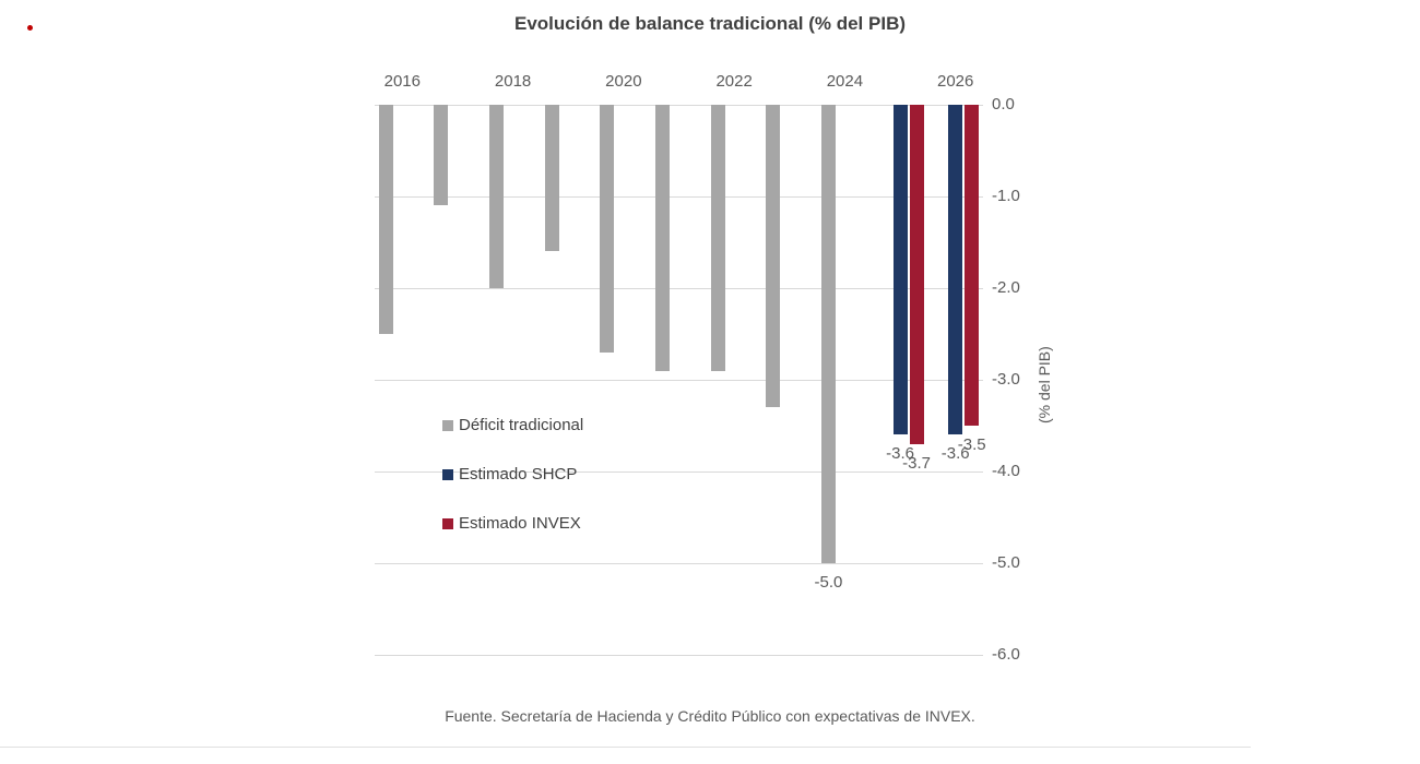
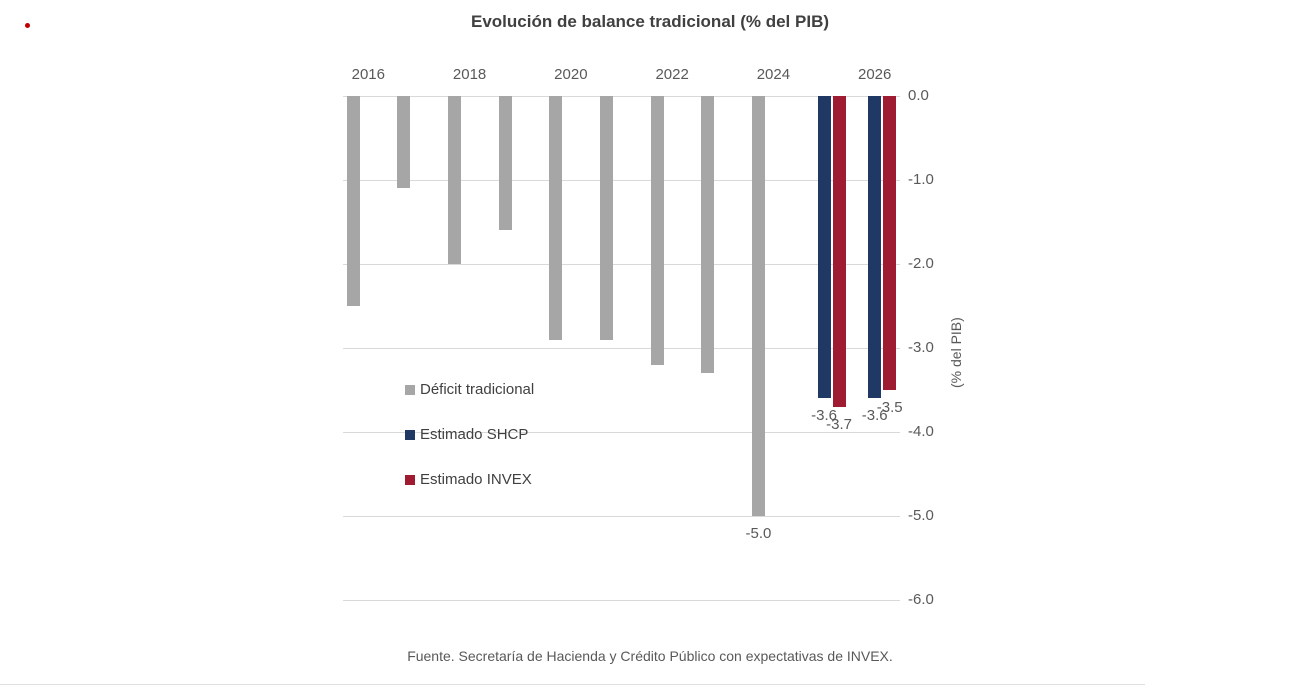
Déficit tradicional/2020: -2.7 -> -2.9
Déficit tradicional/2022: -2.9 -> -3.2
